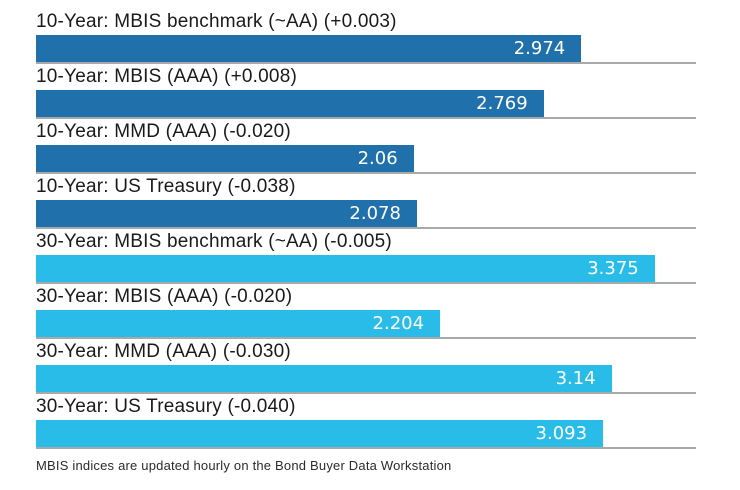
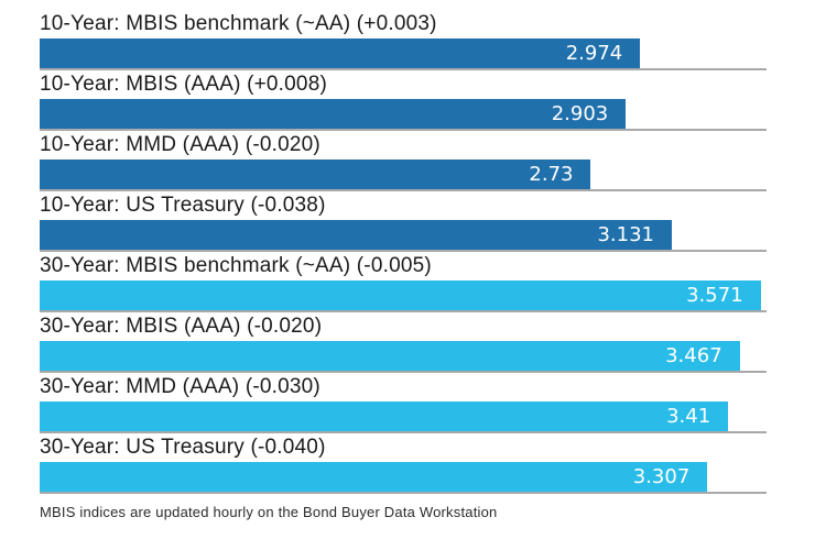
10-Year: MBIS (AAA) (+0.008): 2.769 -> 2.903
10-Year: MMD (AAA) (-0.020): 2.06 -> 2.73
10-Year: US Treasury (-0.038): 2.078 -> 3.131
30-Year: MBIS benchmark (~AA) (-0.005): 3.375 -> 3.571
30-Year: MBIS (AAA) (-0.020): 2.204 -> 3.467
30-Year: MMD (AAA) (-0.030): 3.14 -> 3.41
30-Year: US Treasury (-0.040): 3.093 -> 3.307
